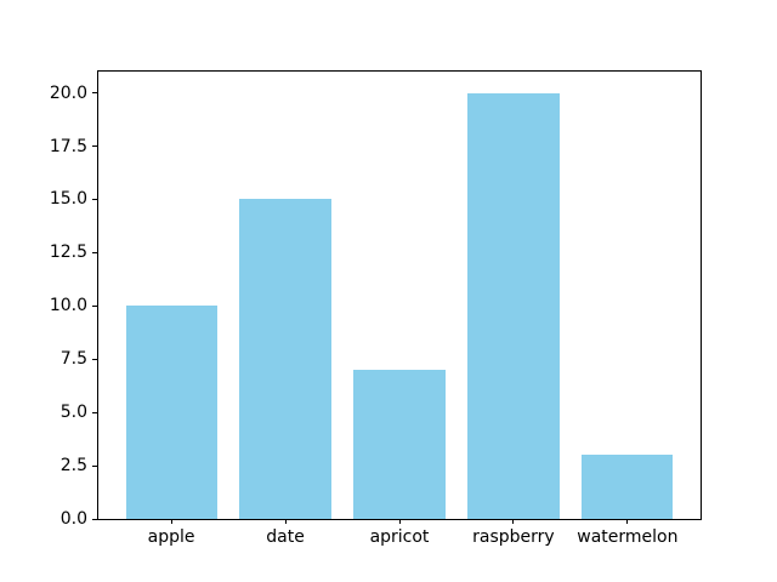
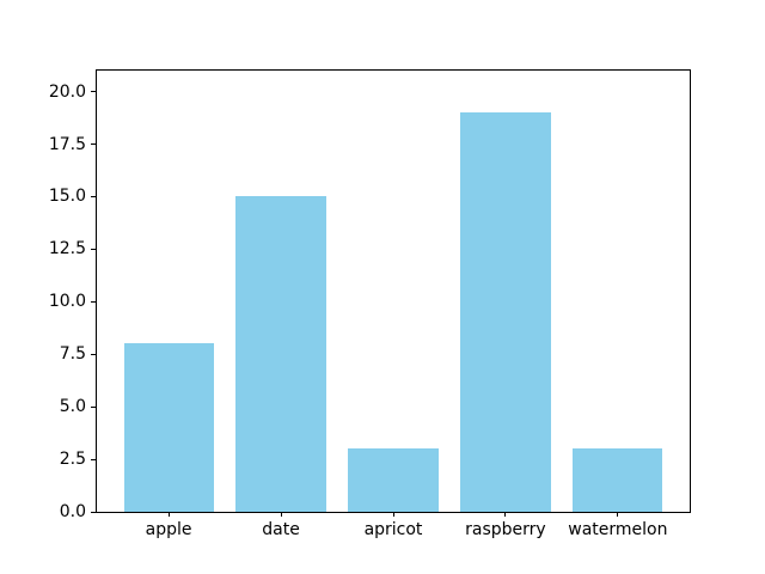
apple: 10 -> 8
apricot: 7 -> 3
raspberry: 20 -> 19
